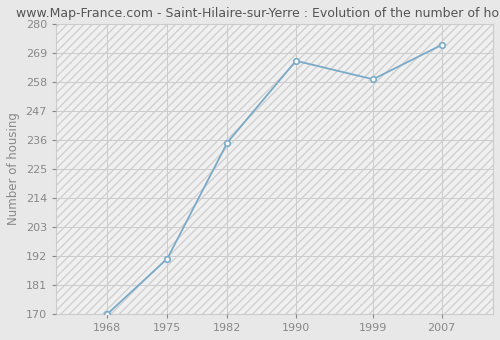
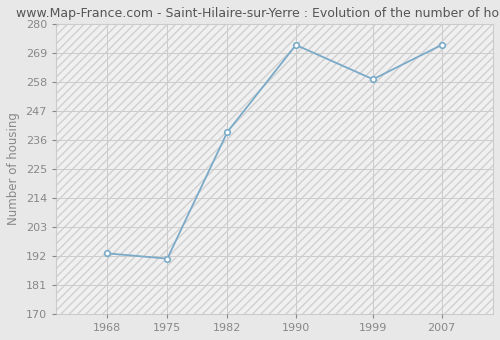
1968: 170 -> 193
1982: 235 -> 239
1990: 266 -> 272
